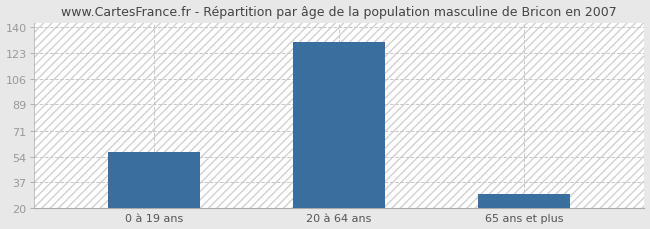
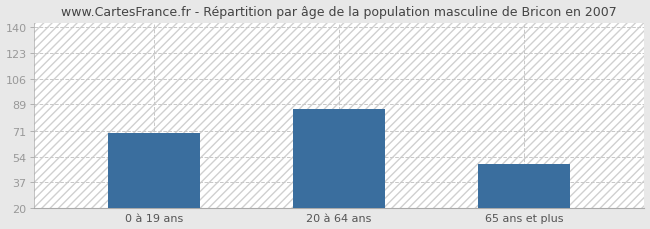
0 à 19 ans: 57 -> 70
20 à 64 ans: 130 -> 86
65 ans et plus: 29 -> 49
